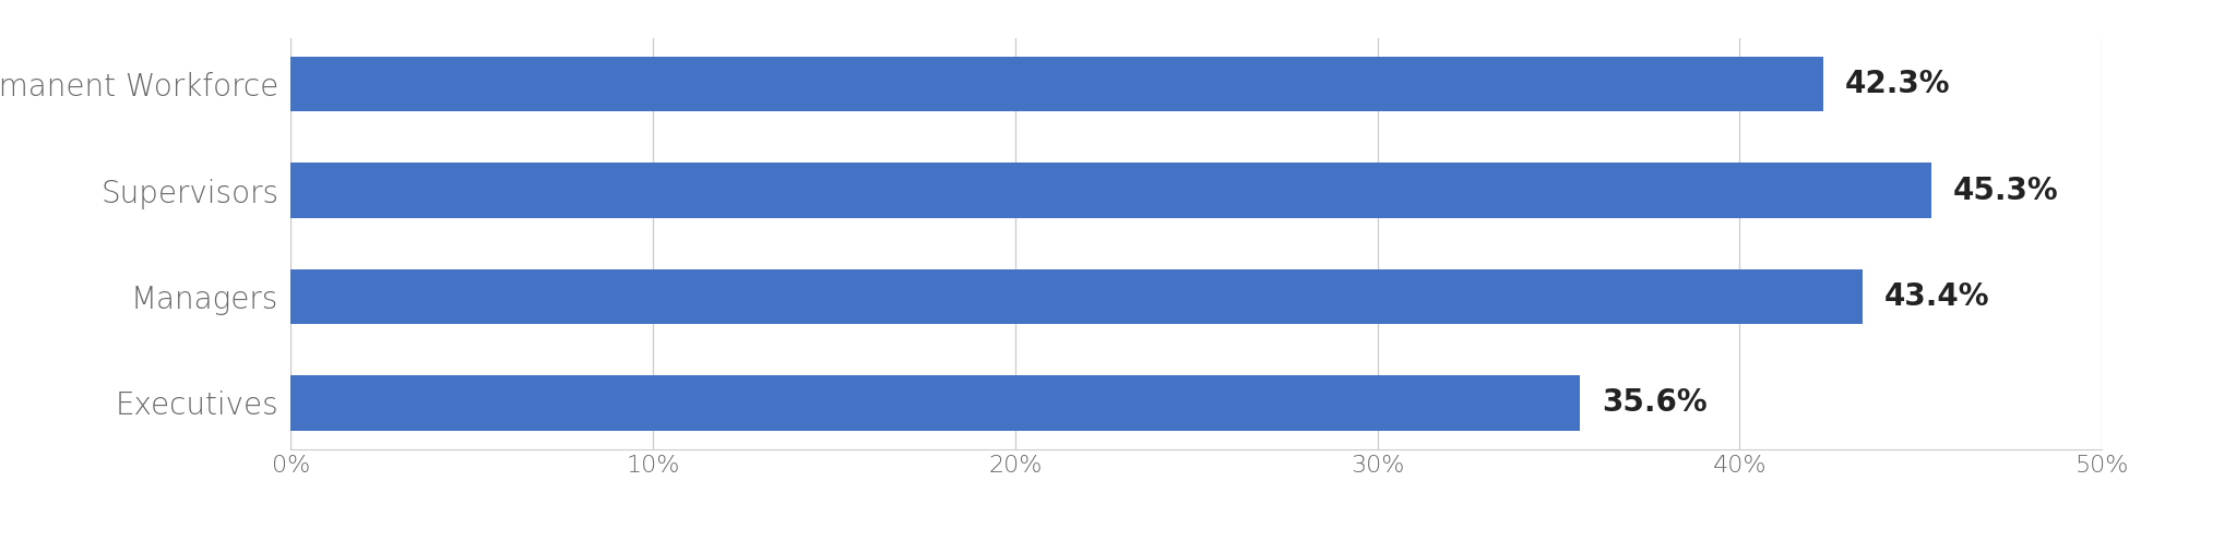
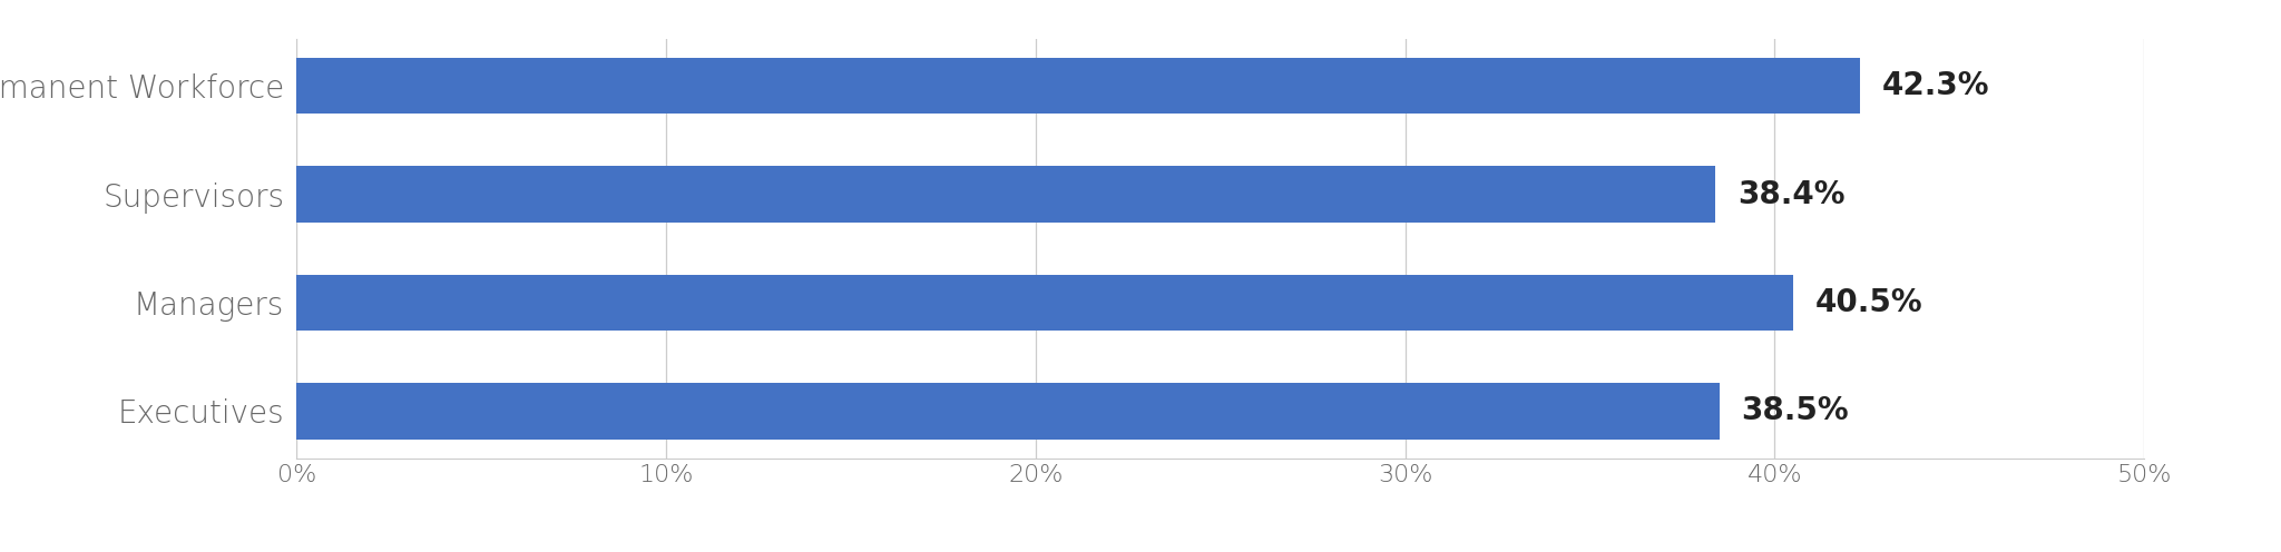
Supervisors: 45.3% -> 38.4%
Managers: 43.4% -> 40.5%
Executives: 35.6% -> 38.5%
